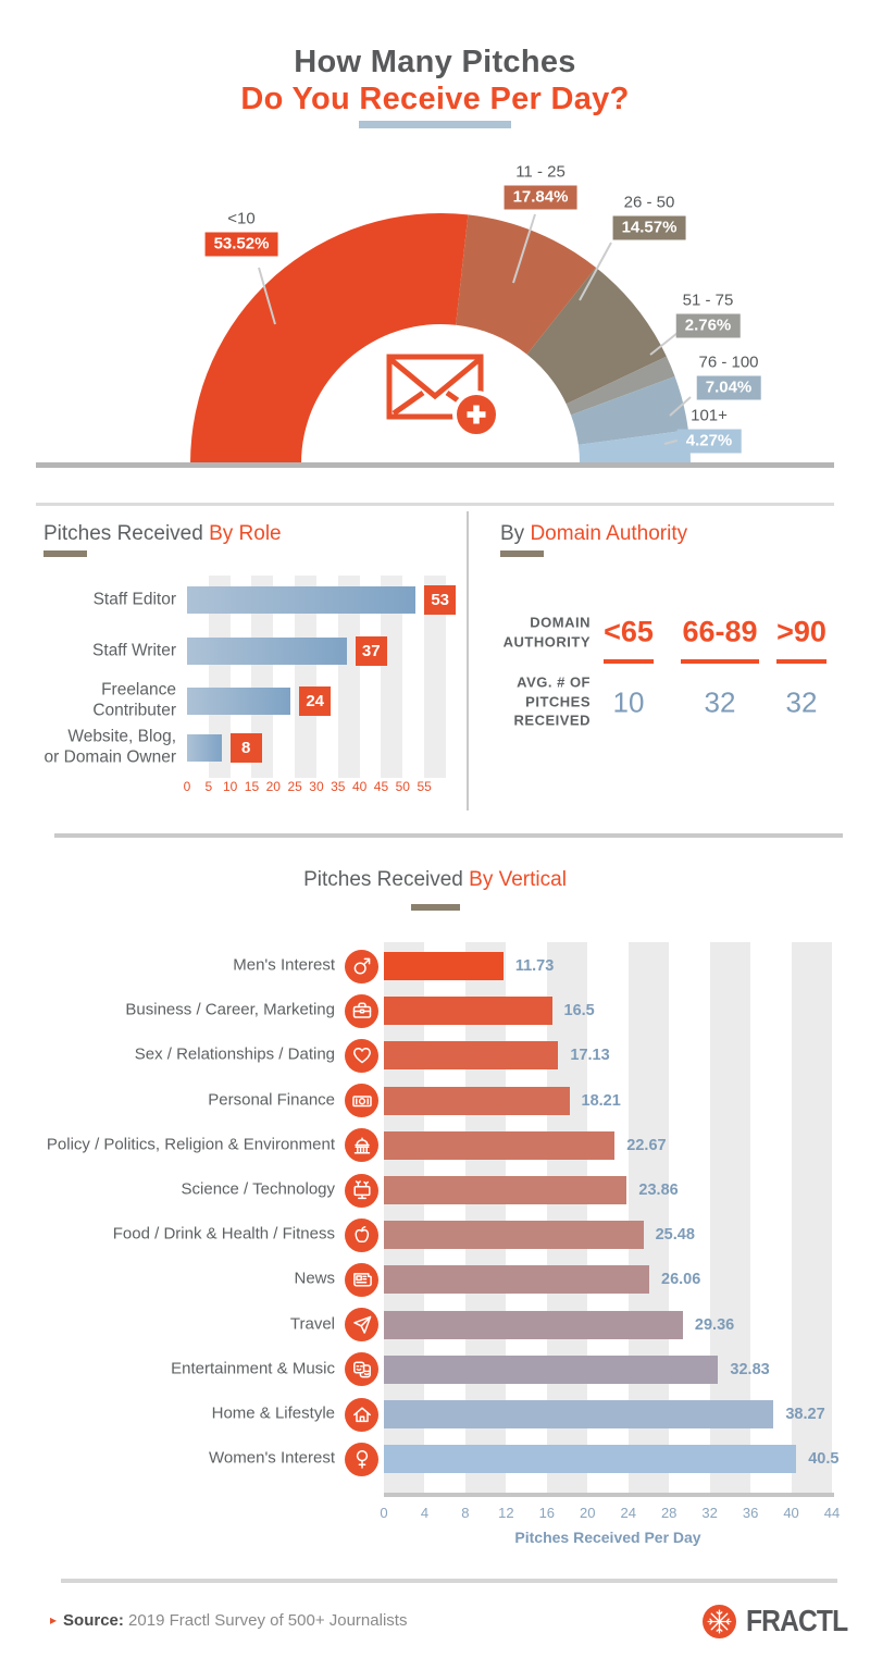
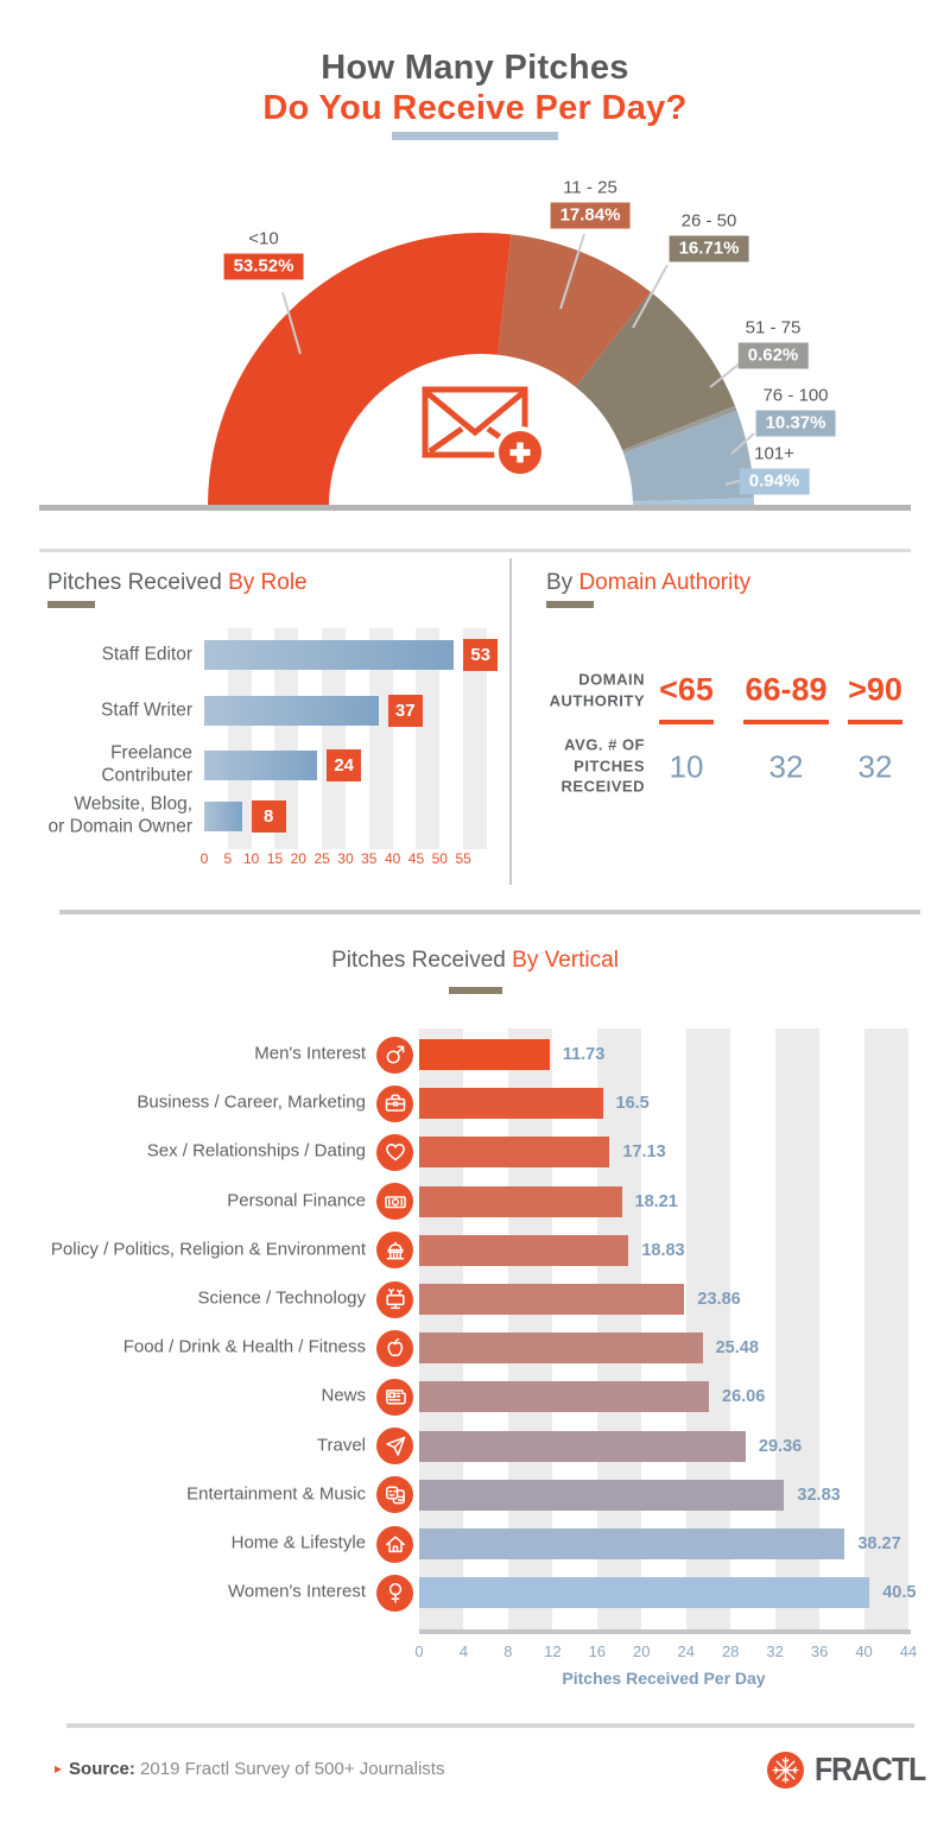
How Many Pitches Do You Receive Per Day?/26 - 50: 14.57% -> 16.71%
How Many Pitches Do You Receive Per Day?/51 - 75: 2.76% -> 0.62%
How Many Pitches Do You Receive Per Day?/76 - 100: 7.04% -> 10.37%
How Many Pitches Do You Receive Per Day?/101+: 4.27% -> 0.94%
Pitches Received By Vertical/Policy / Politics, Religion & Environment: 22.67 -> 18.83
